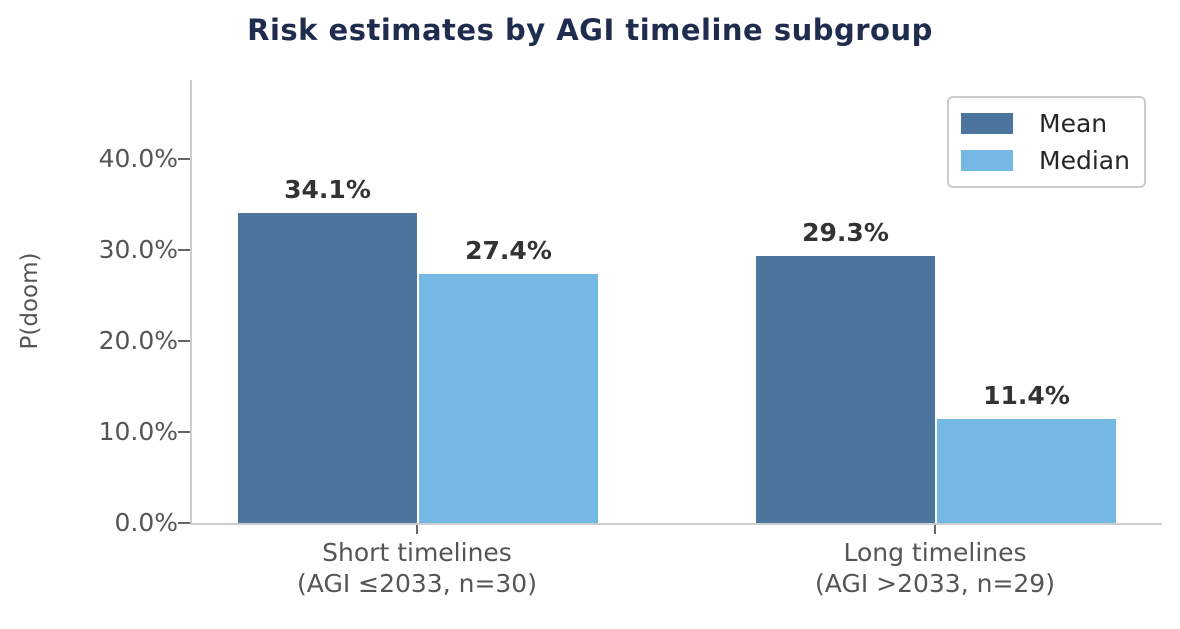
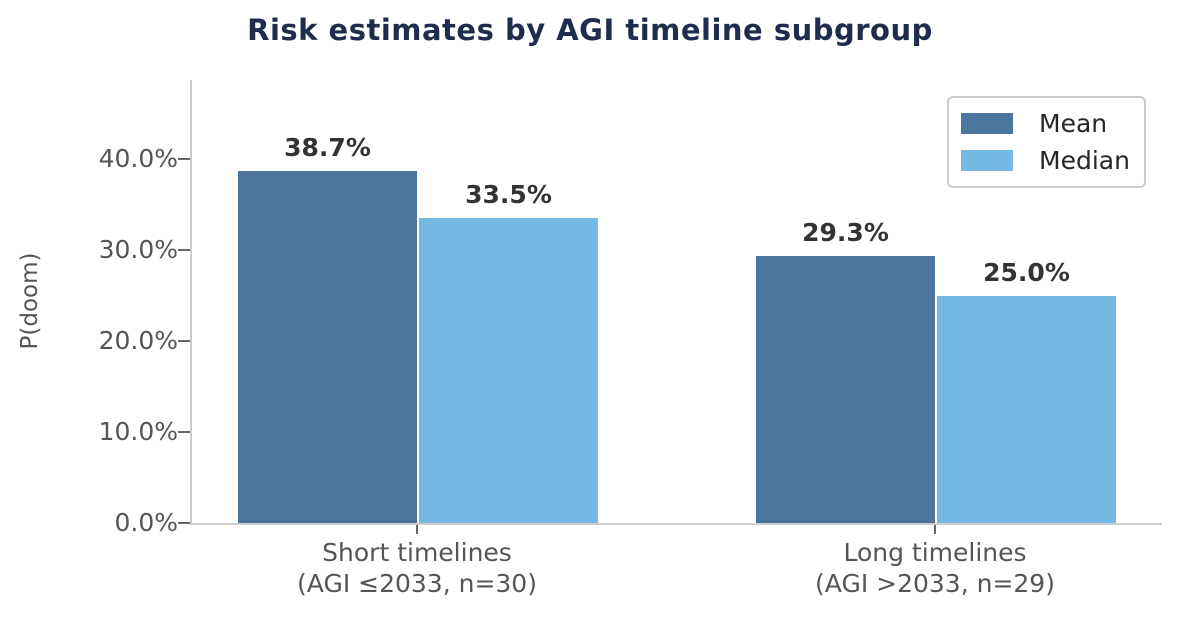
Mean/Short timelines (AGI ≤2033, n=30): 34.1% -> 38.7%
Median/Short timelines (AGI ≤2033, n=30): 27.4% -> 33.5%
Median/Long timelines (AGI >2033, n=29): 11.4% -> 25.0%
